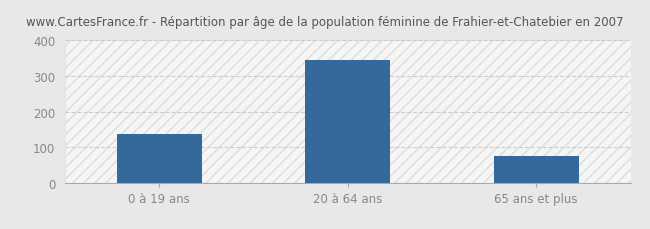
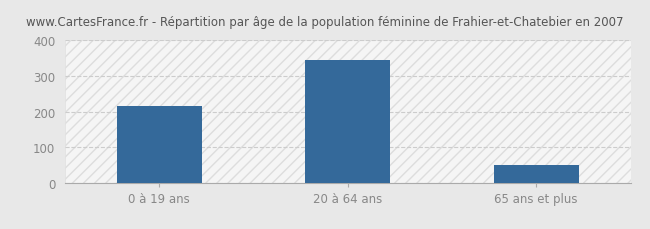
0 à 19 ans: 138 -> 215
65 ans et plus: 77 -> 50
